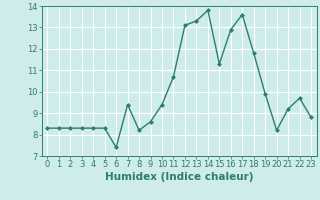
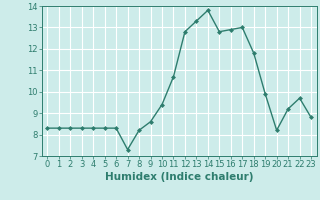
6: 7.4 -> 8.3
7: 9.4 -> 7.3
12: 13.1 -> 12.8
15: 11.3 -> 12.8
17: 13.6 -> 13.0
